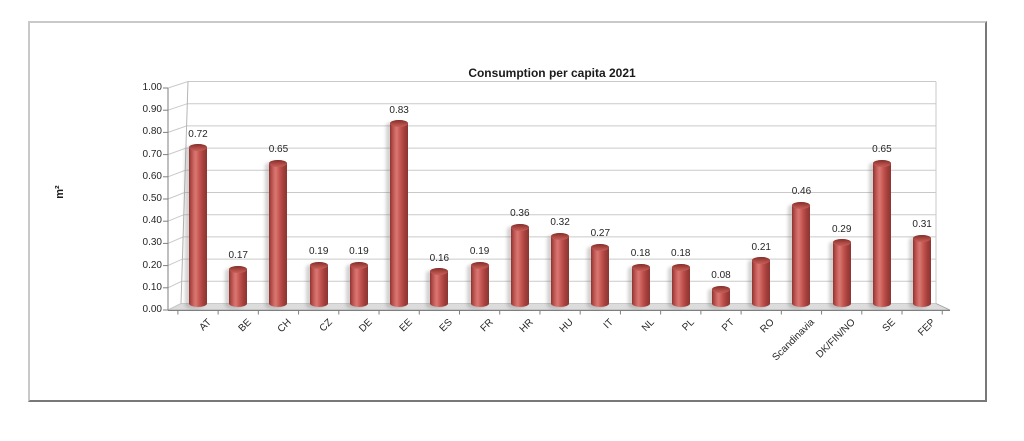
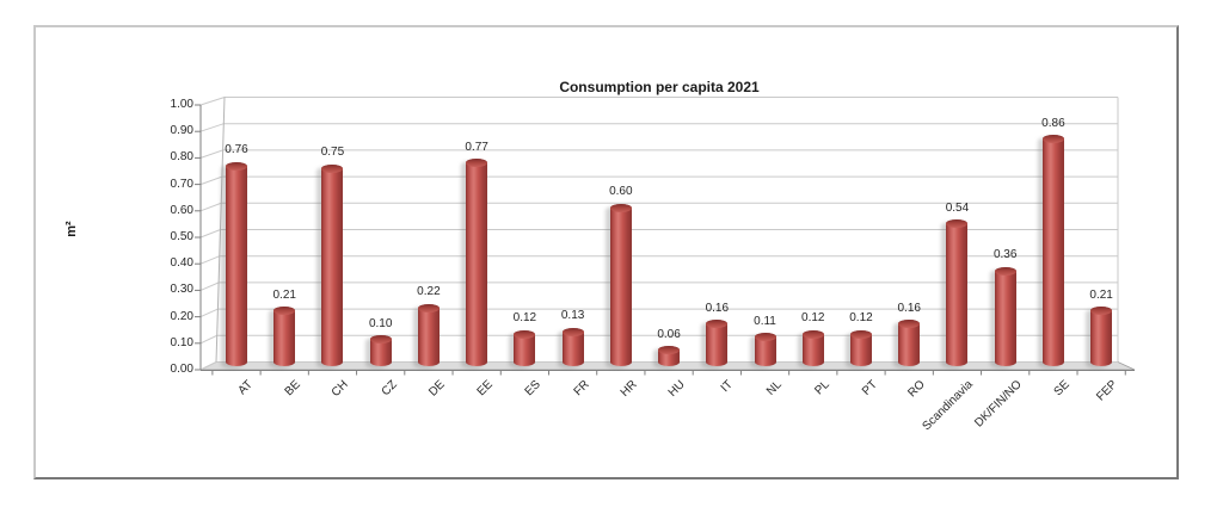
AT: 0.72 -> 0.76
BE: 0.17 -> 0.21
CH: 0.65 -> 0.75
CZ: 0.19 -> 0.10
DE: 0.19 -> 0.22
EE: 0.83 -> 0.77
ES: 0.16 -> 0.12
FR: 0.19 -> 0.13
HR: 0.36 -> 0.60
HU: 0.32 -> 0.06
IT: 0.27 -> 0.16
NL: 0.18 -> 0.11
PL: 0.18 -> 0.12
PT: 0.08 -> 0.12
RO: 0.21 -> 0.16
Scandinavia: 0.46 -> 0.54
DK/FIN/NO: 0.29 -> 0.36
SE: 0.65 -> 0.86
FEP: 0.31 -> 0.21
